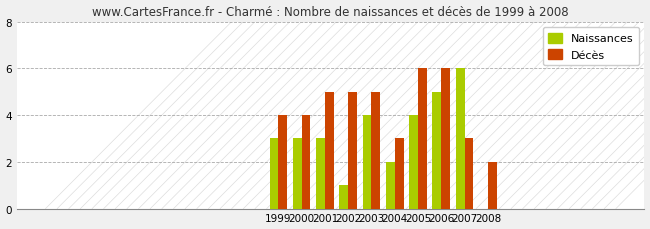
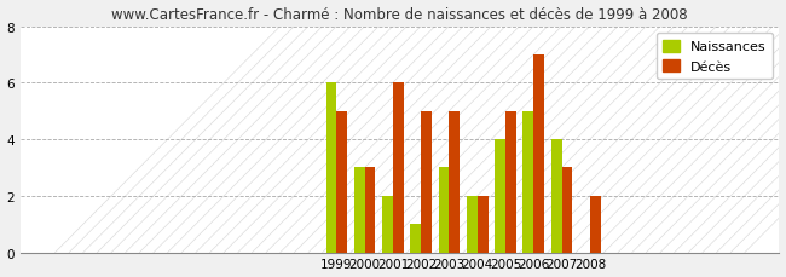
Naissances/1999: 3 -> 6
Décès/1999: 4 -> 5
Décès/2000: 4 -> 3
Naissances/2001: 3 -> 2
Décès/2001: 5 -> 6
Naissances/2003: 4 -> 3
Décès/2004: 3 -> 2
Décès/2005: 6 -> 5
Décès/2006: 6 -> 7
Naissances/2007: 6 -> 4
